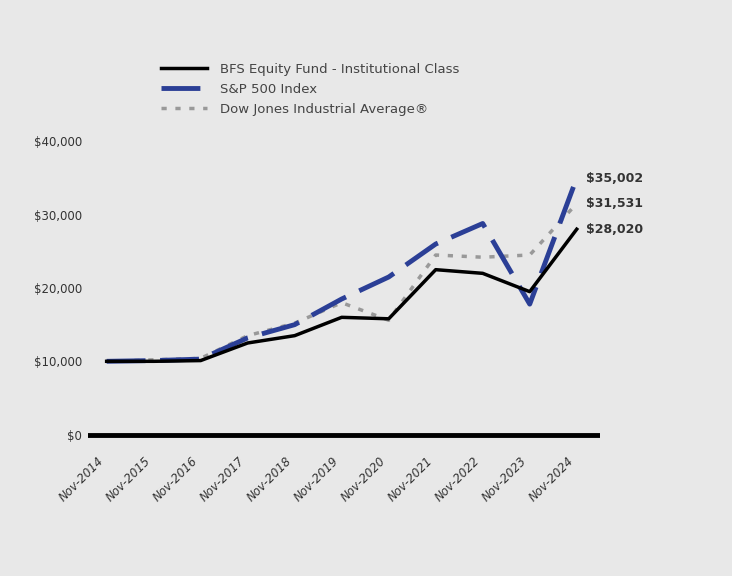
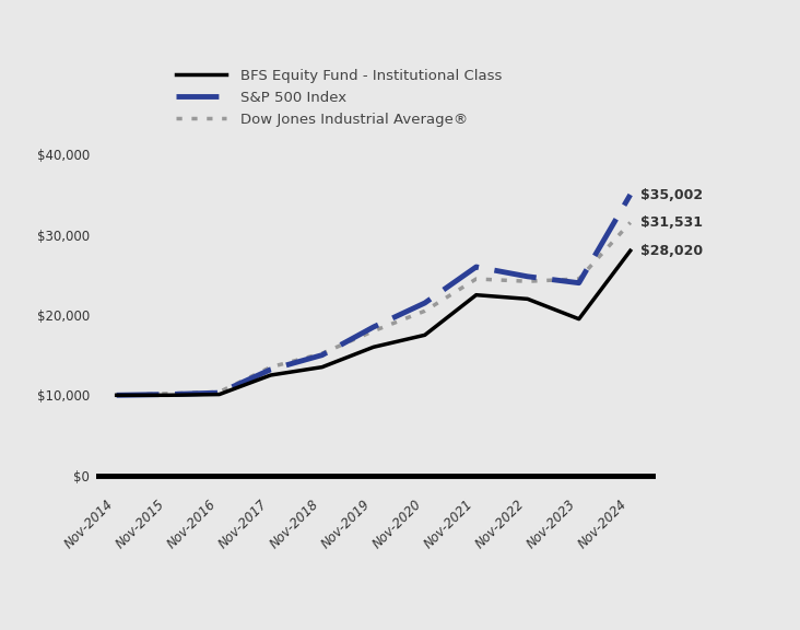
BFS Equity Fund - Institutional Class/Nov-2020: $15,800 -> $17,500
Dow Jones Industrial Average®/Nov-2020: $15,600 -> $20,500
S&P 500 Index/Nov-2022: $28,800 -> $24,800
S&P 500 Index/Nov-2023: $17,800 -> $24,000
